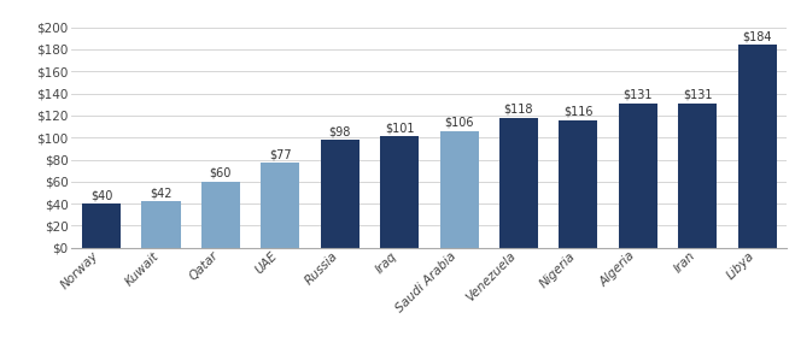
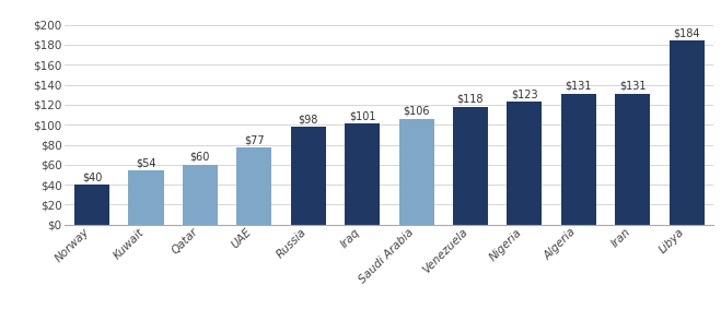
Kuwait: $42 -> $54
Nigeria: $116 -> $123
